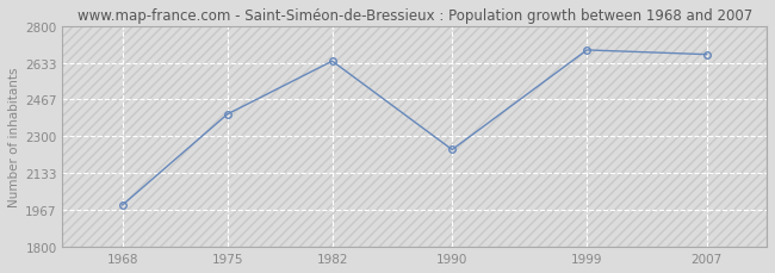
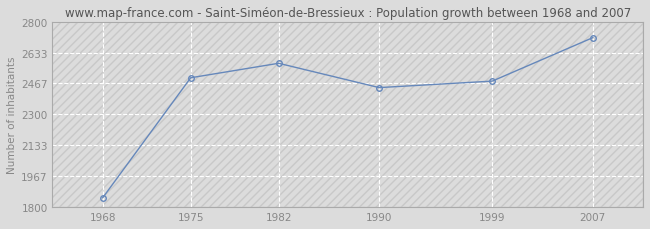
1968: 1990 -> 1850
1975: 2400 -> 2500
1982: 2640 -> 2580
1990: 2240 -> 2440
1999: 2690 -> 2480
2007: 2670 -> 2710
